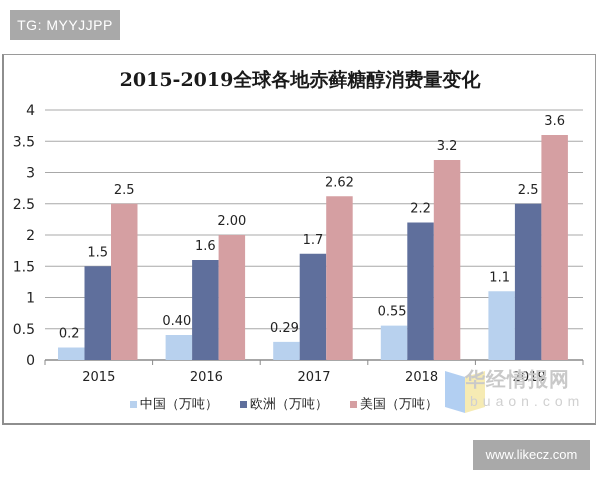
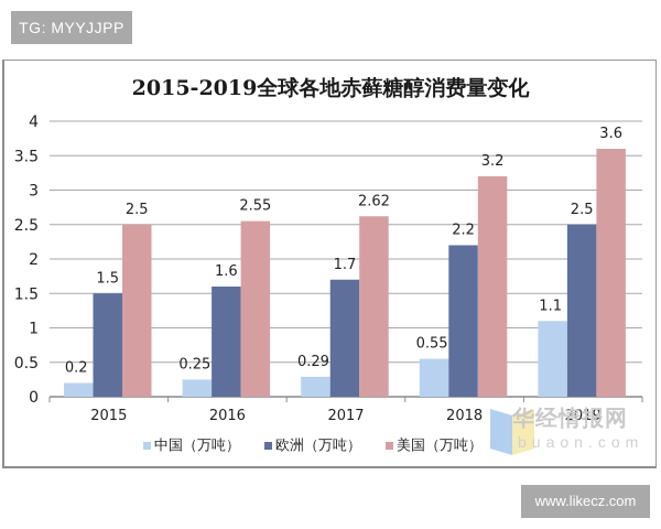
中国（万吨）/2016: 0.40 -> 0.25
美国（万吨）/2016: 2.00 -> 2.55
